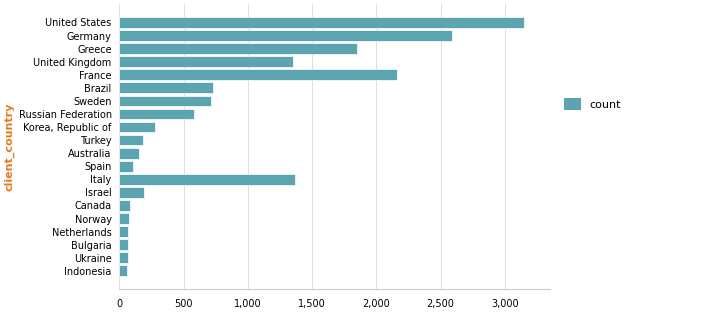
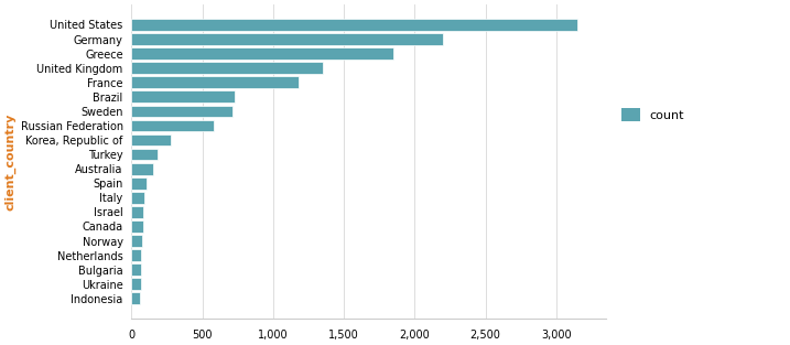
Germany: 2,590 -> 2,200
France: 2,160 -> 1,180
Italy: 1,370 -> 90
Israel: 190 -> 80
